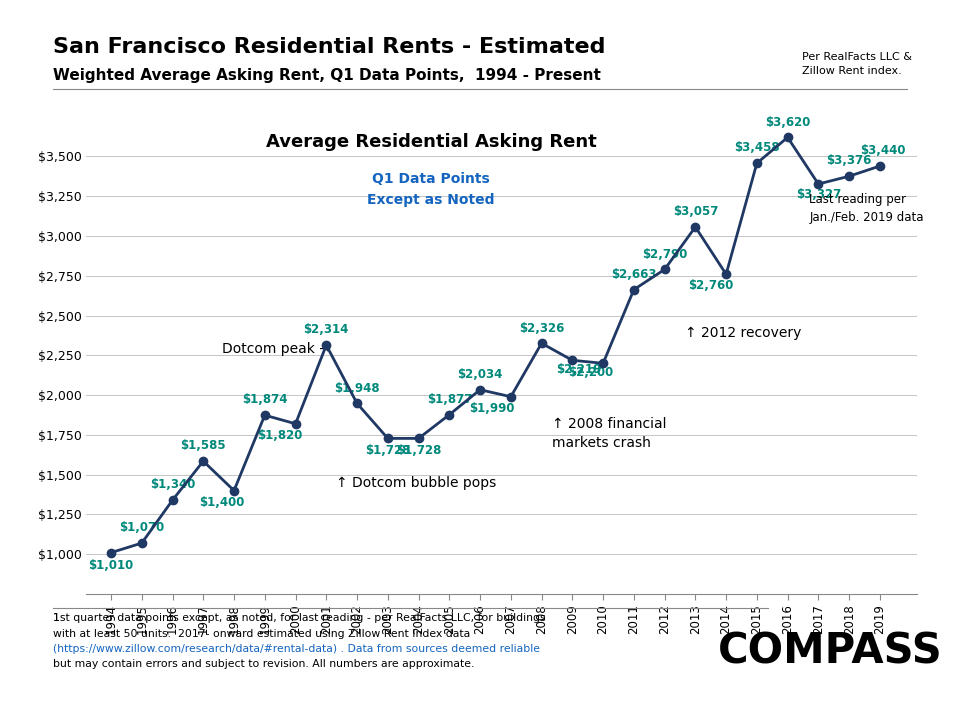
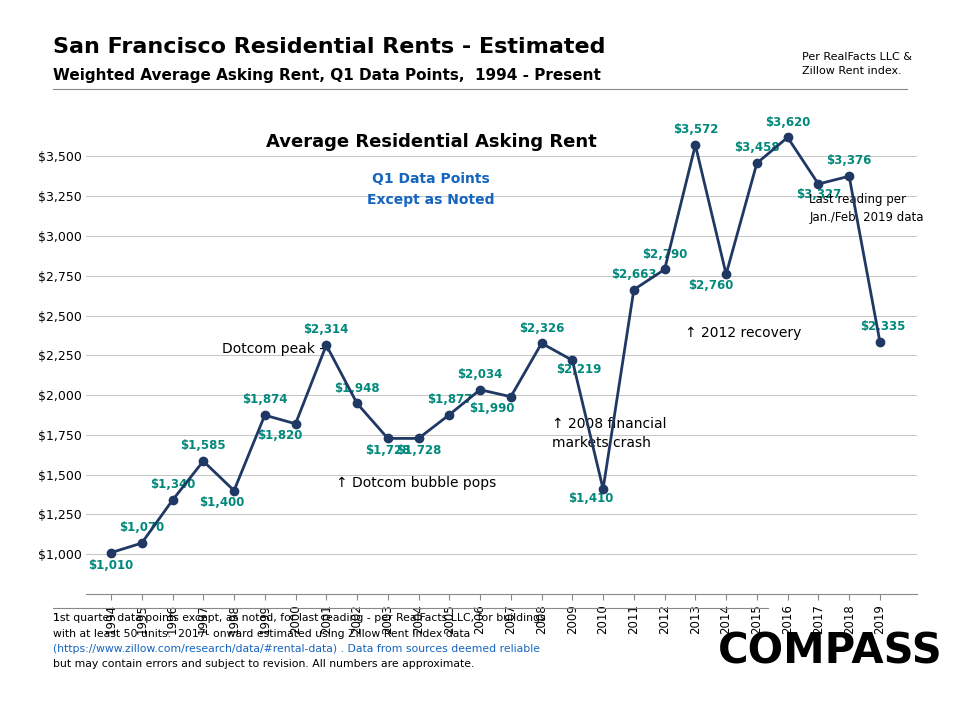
2010: $2,200 -> $1,410
2013: $3,057 -> $3,572
2019: $3,440 -> $2,335
